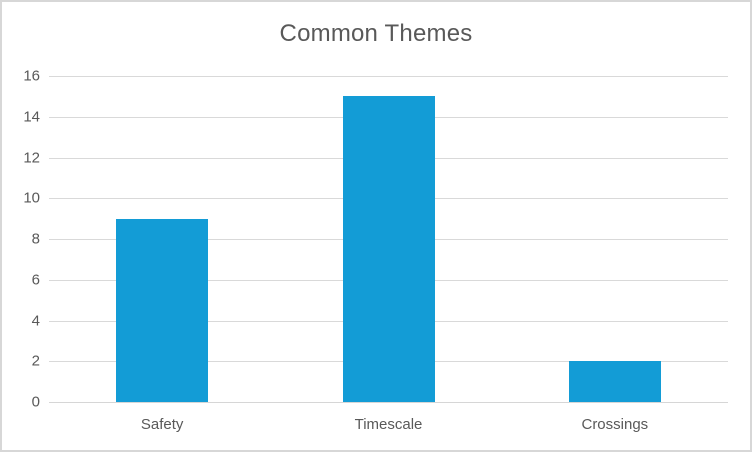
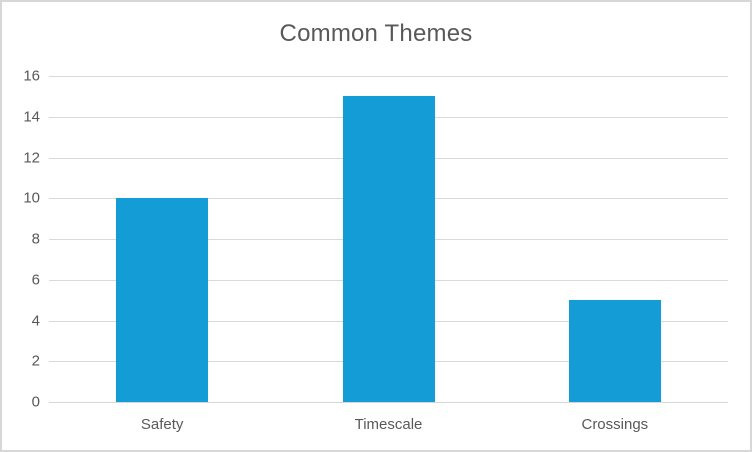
Safety: 9 -> 10
Crossings: 2 -> 5
